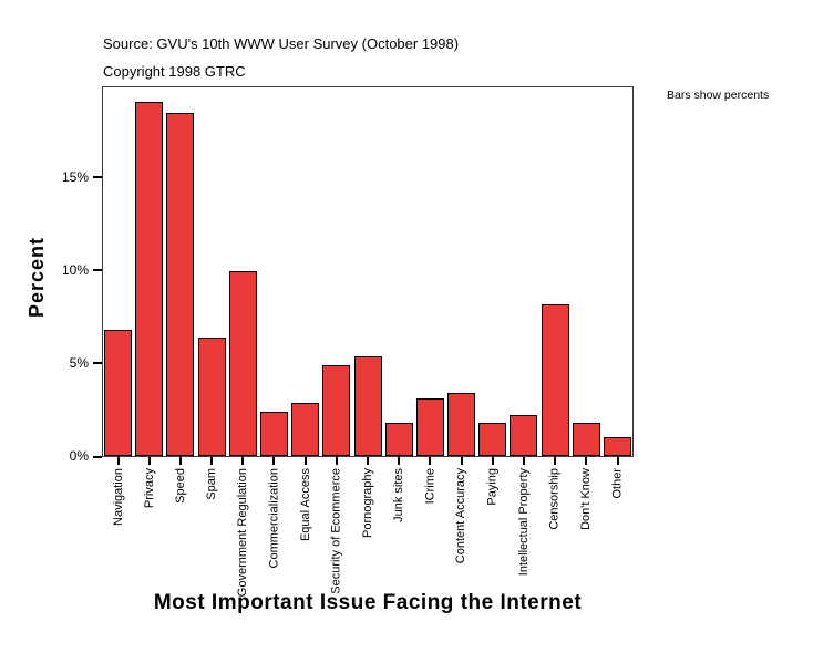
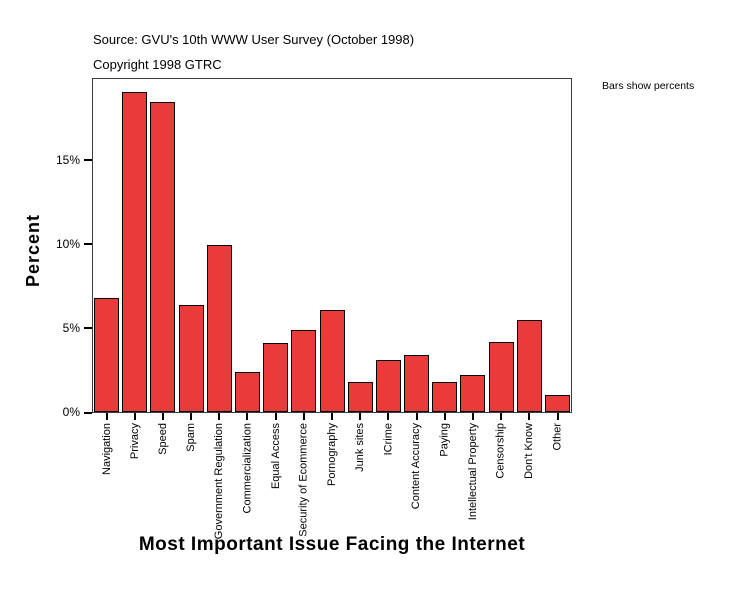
Equal Access: 2.9% -> 4.1%
Pornography: 5.4% -> 6.1%
Censorship: 8.2% -> 4.2%
Don't Know: 1.8% -> 5.5%
